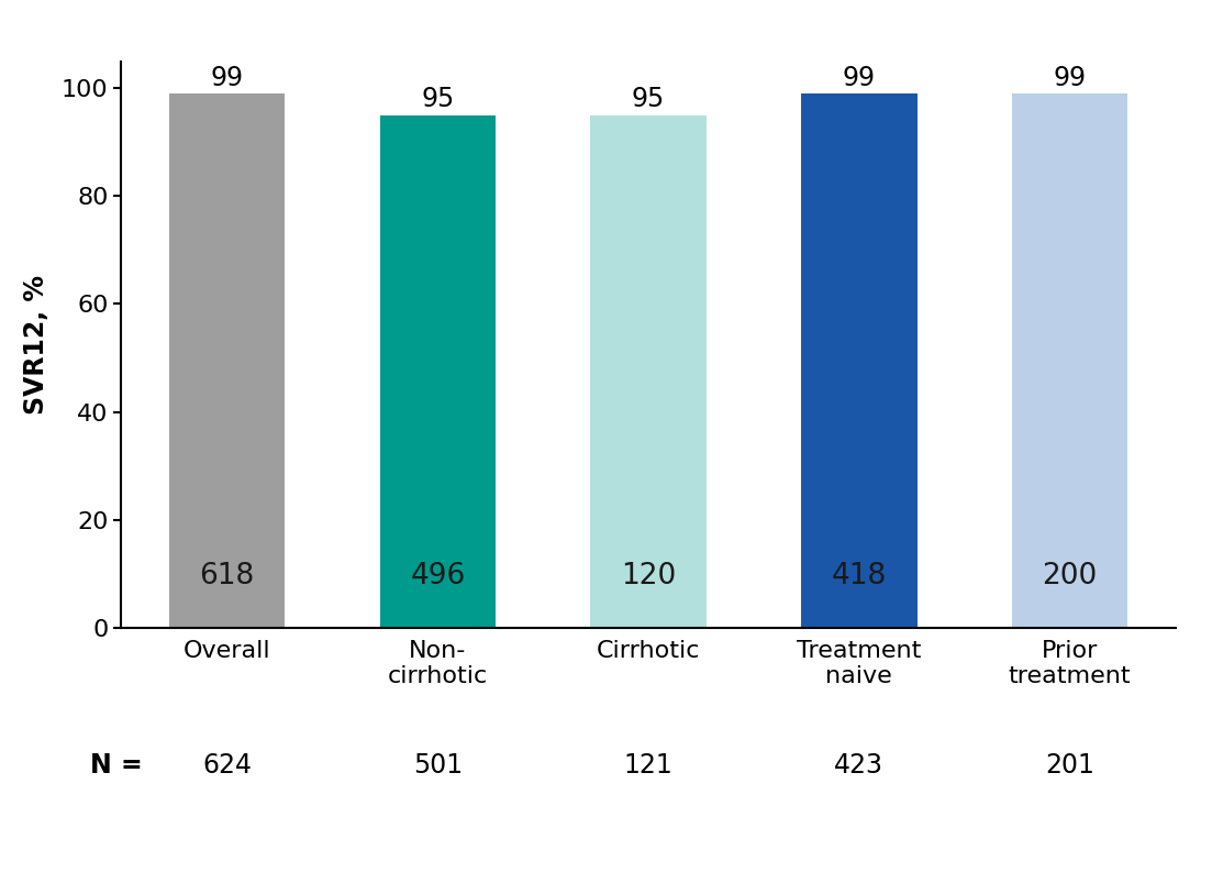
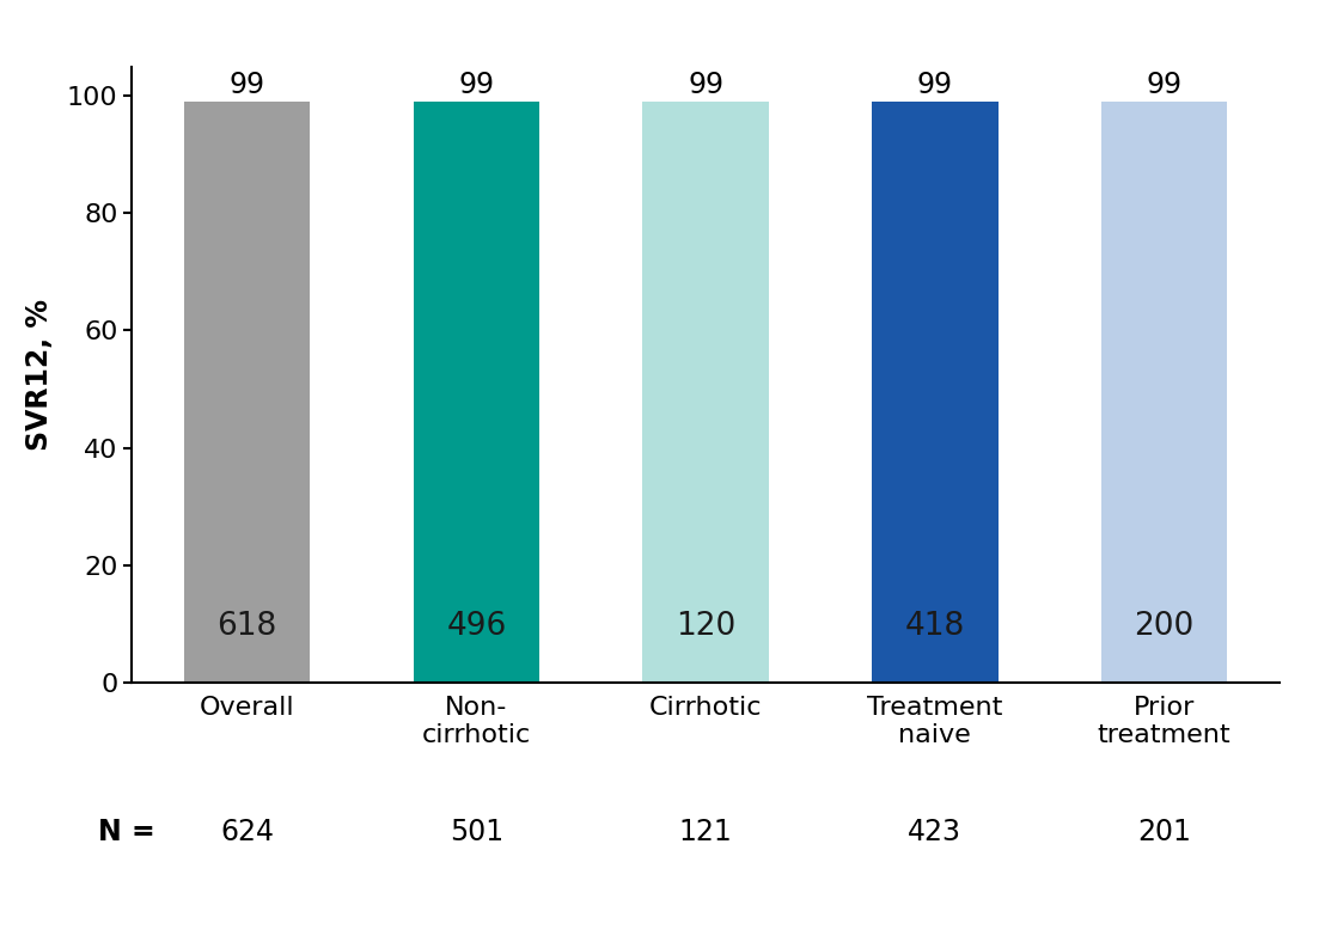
Non- cirrhotic: 95 -> 99
Cirrhotic: 95 -> 99
